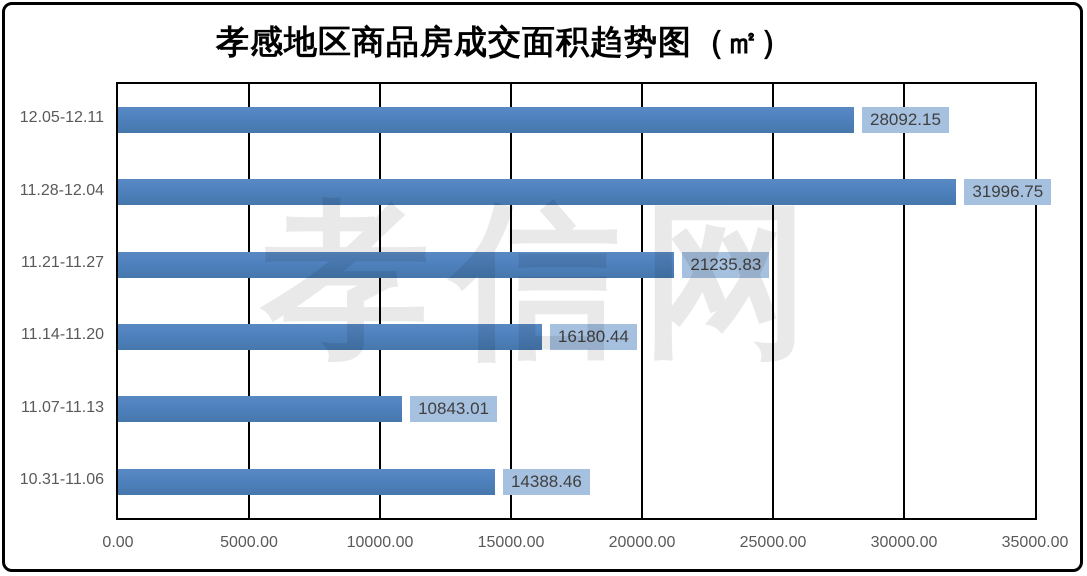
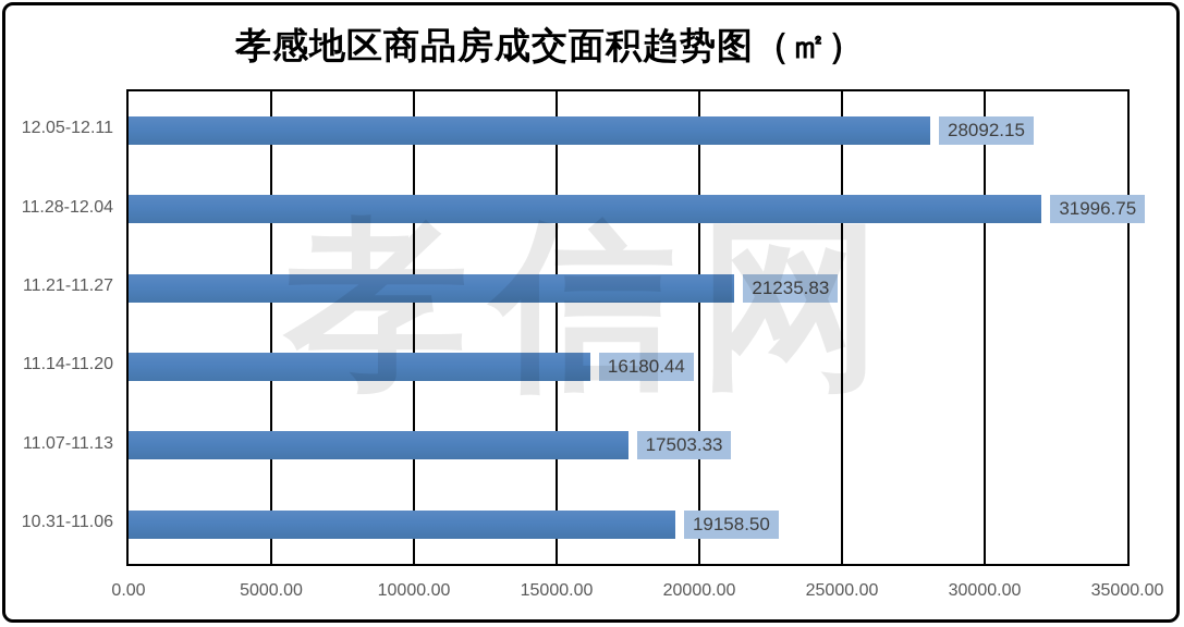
11.07-11.13: 10843.01 -> 17503.33
10.31-11.06: 14388.46 -> 19158.50
